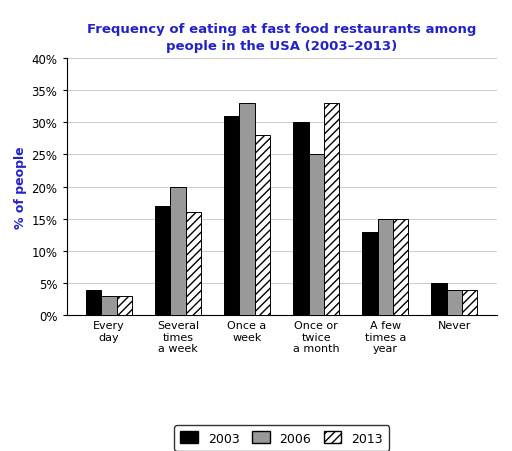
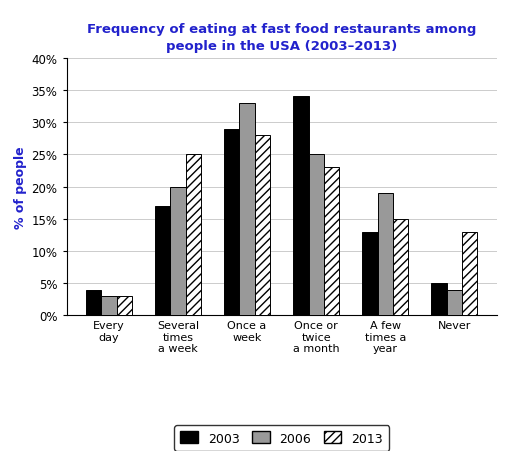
2013/Several times a week: 16% -> 25%
2003/Once a week: 31% -> 29%
2003/Once or twice a month: 30% -> 34%
2013/Once or twice a month: 33% -> 23%
2006/A few times a year: 15% -> 19%
2013/Never: 4% -> 13%
